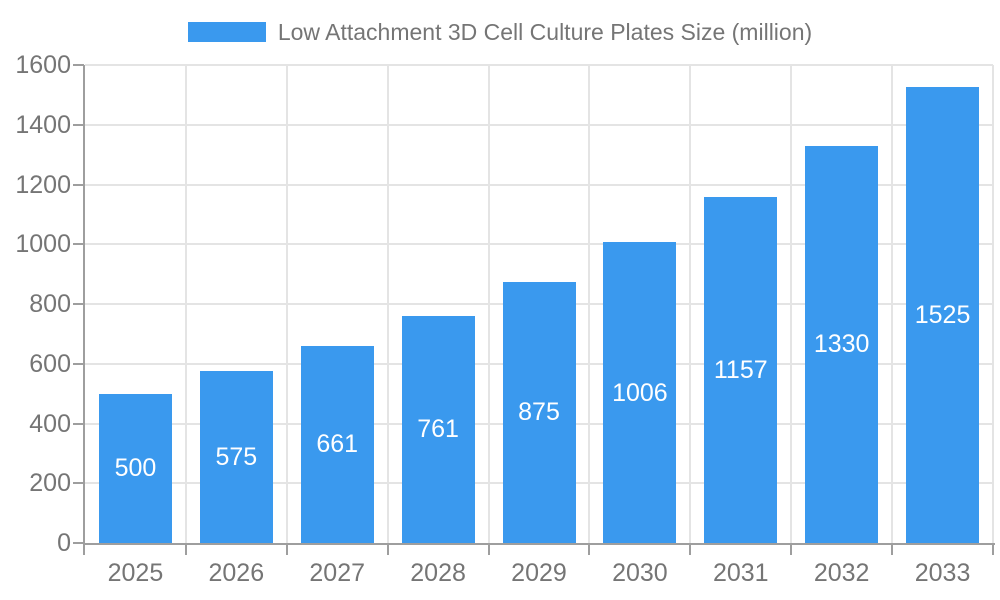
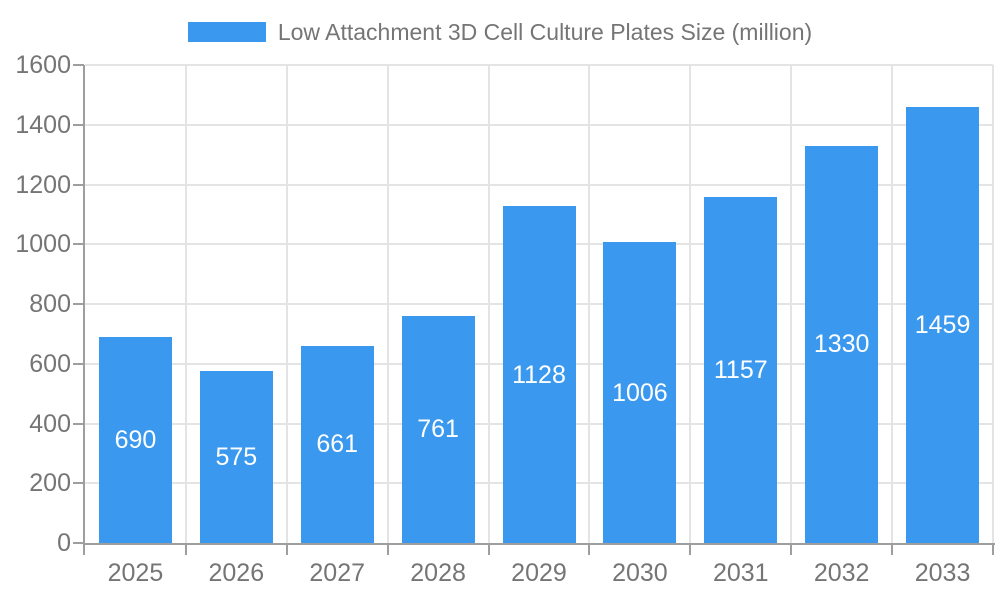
2025: 500 -> 690
2029: 875 -> 1128
2033: 1525 -> 1459
